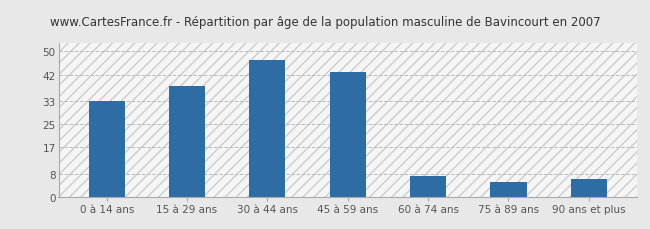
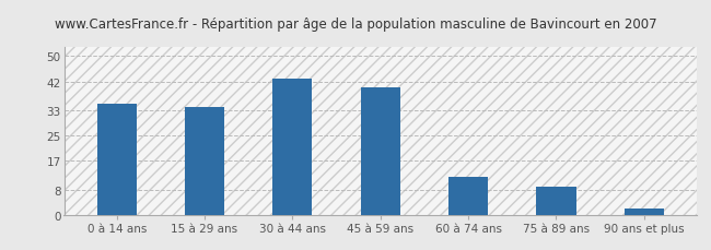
0 à 14 ans: 33 -> 35
15 à 29 ans: 38 -> 34
30 à 44 ans: 47 -> 43
45 à 59 ans: 43 -> 40
60 à 74 ans: 7 -> 12
75 à 89 ans: 5 -> 9
90 ans et plus: 6 -> 2
